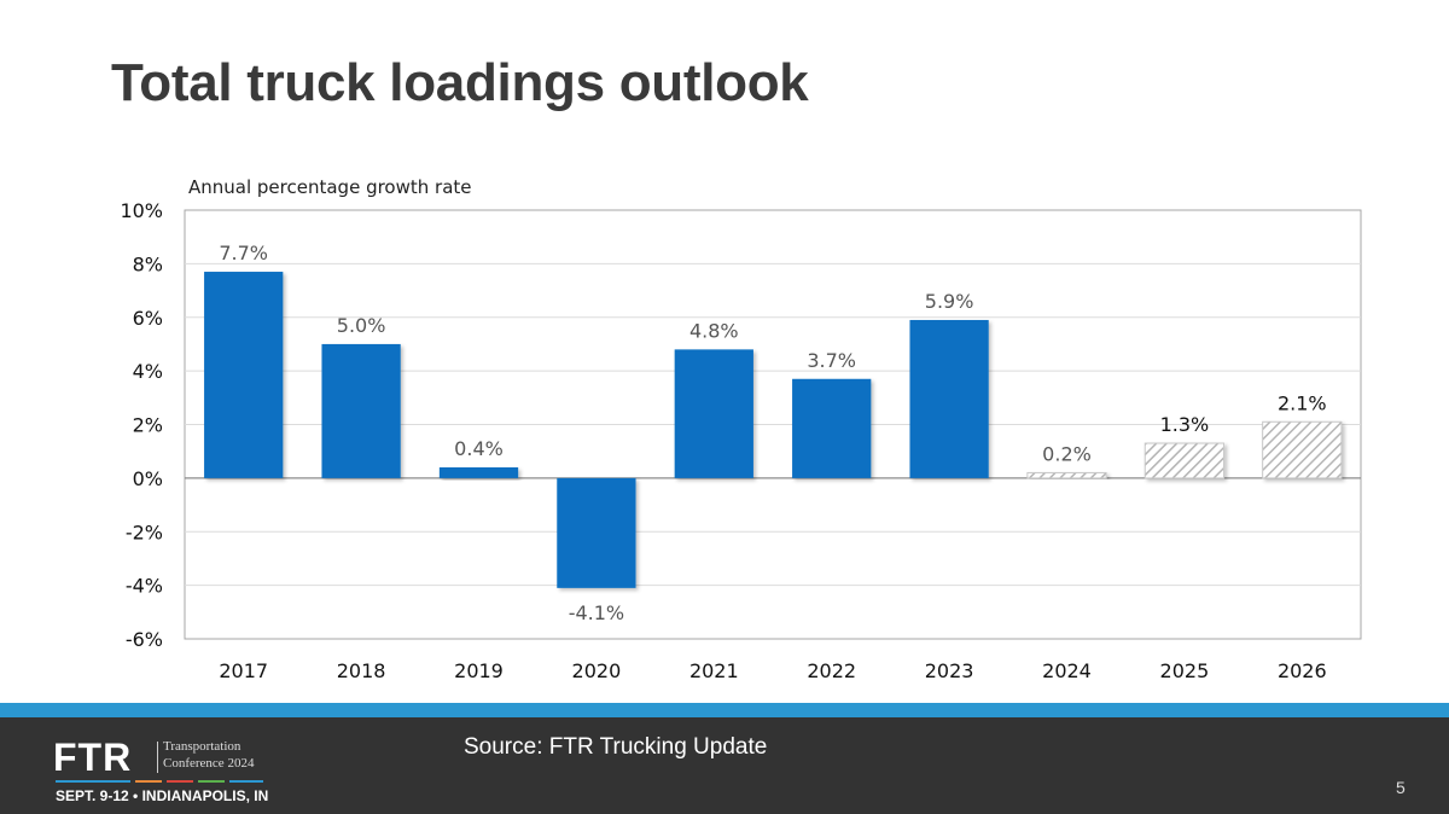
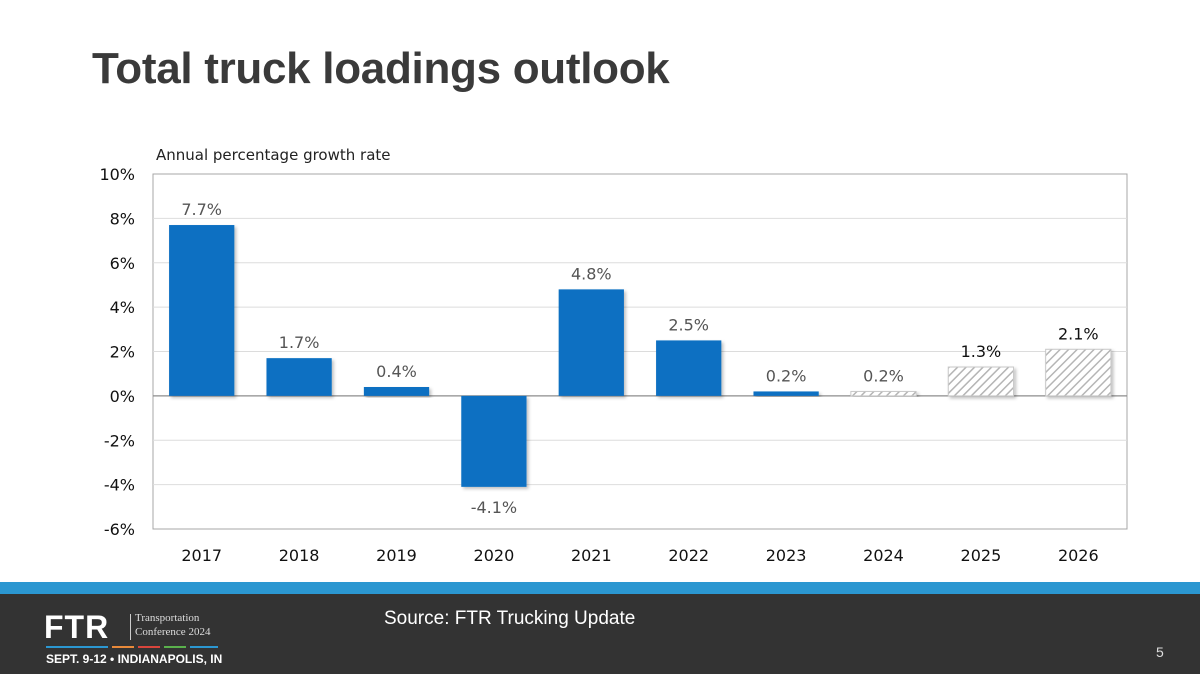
2018: 5.0% -> 1.7%
2022: 3.7% -> 2.5%
2023: 5.9% -> 0.2%
